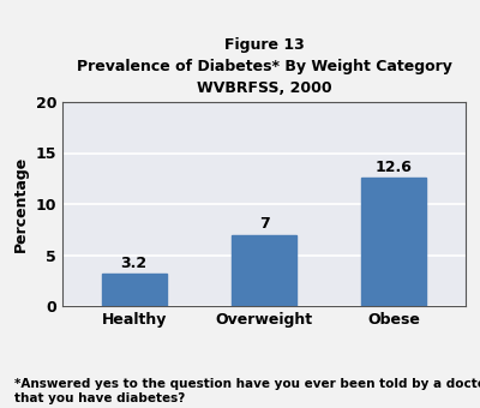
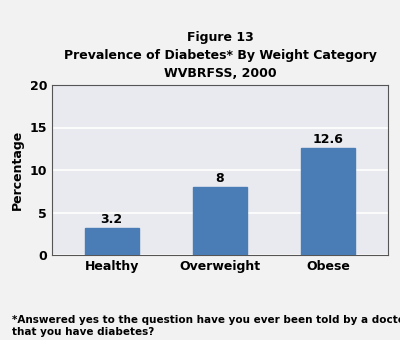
Overweight: 7 -> 8
